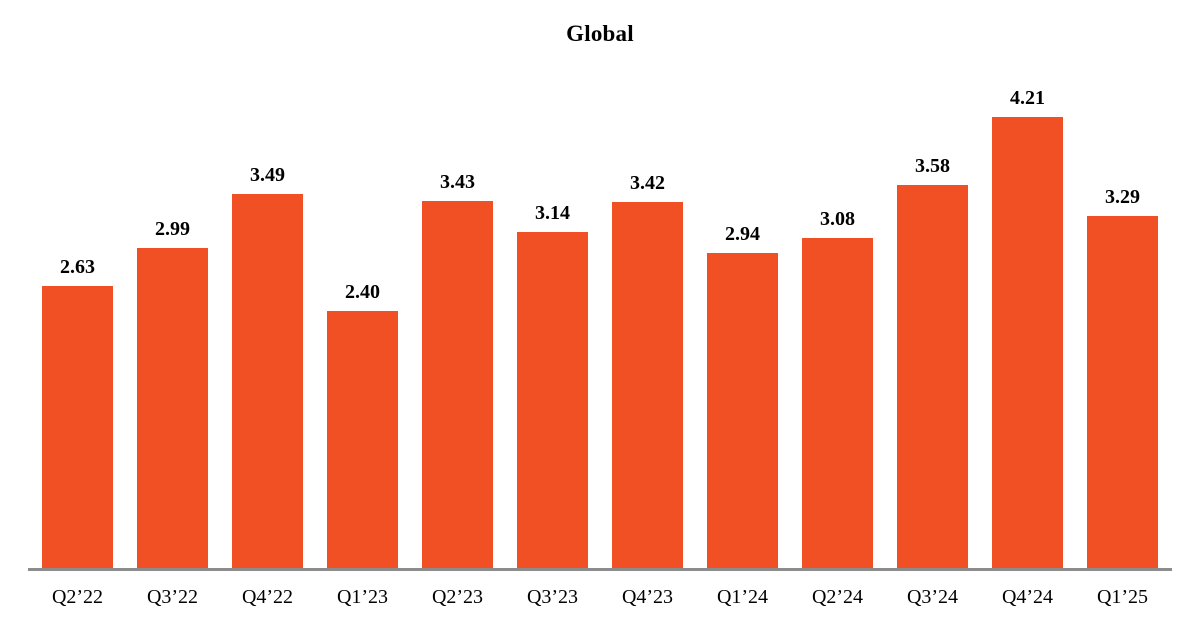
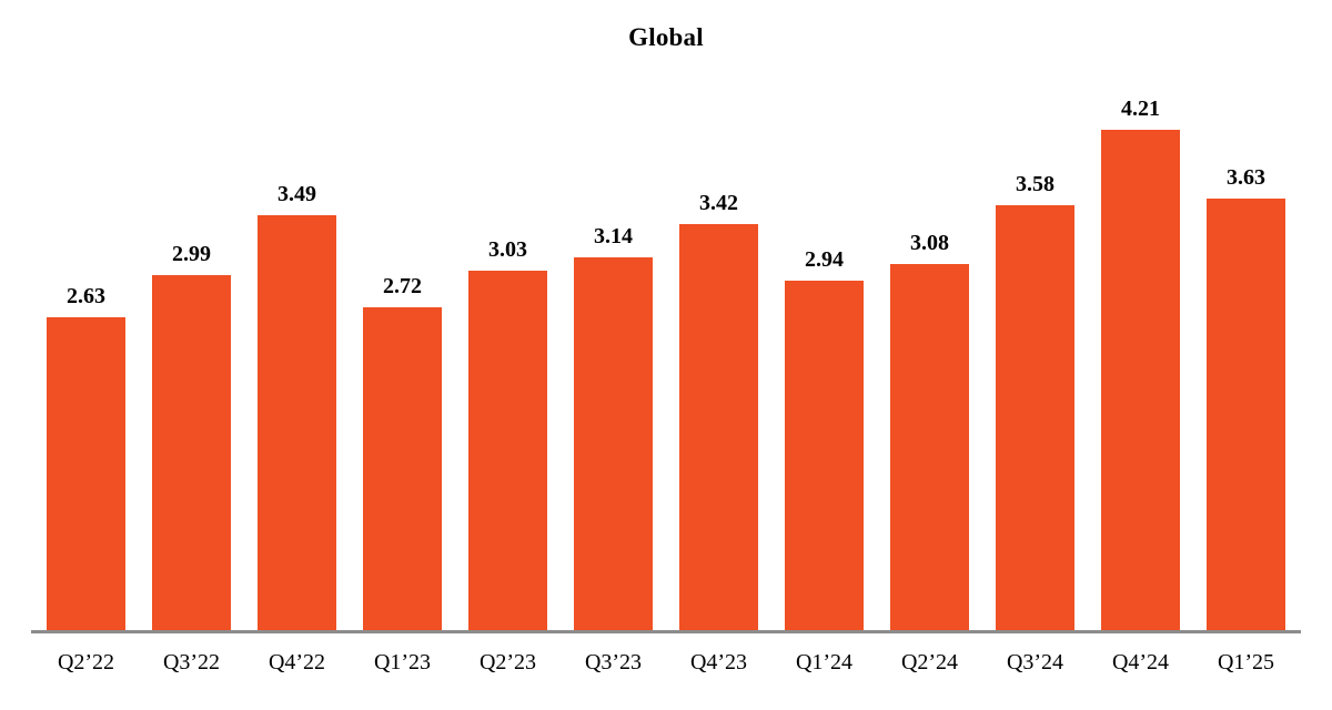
Q1’23: 2.40 -> 2.72
Q2’23: 3.43 -> 3.03
Q1’25: 3.29 -> 3.63
